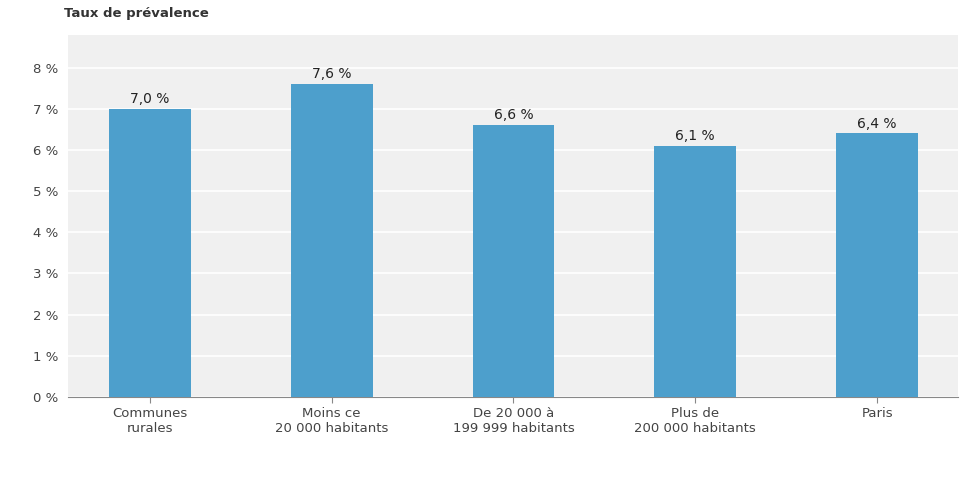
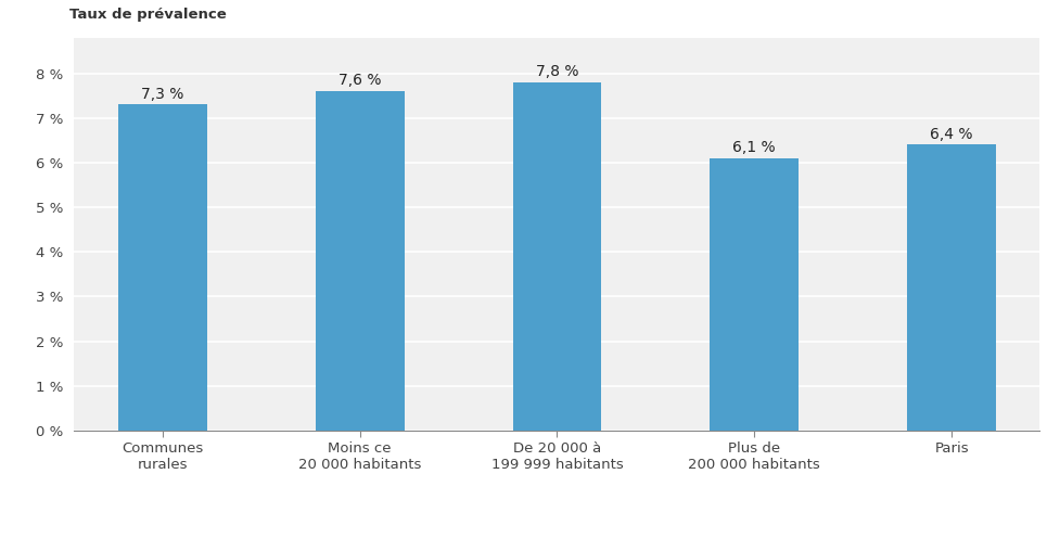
Communes rurales: 7,0 -> 7,3
De 20 000 à 199 999 habitants: 6,6 -> 7,8
